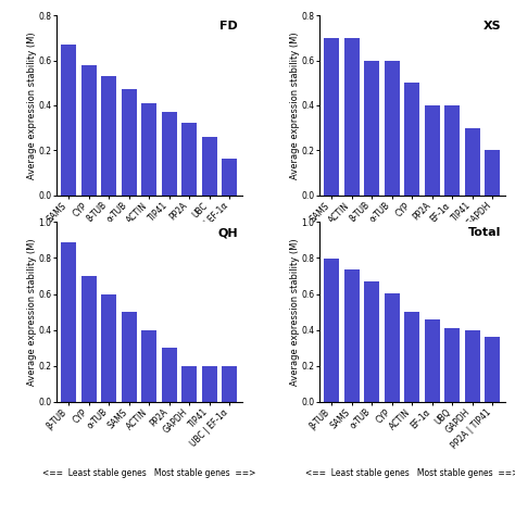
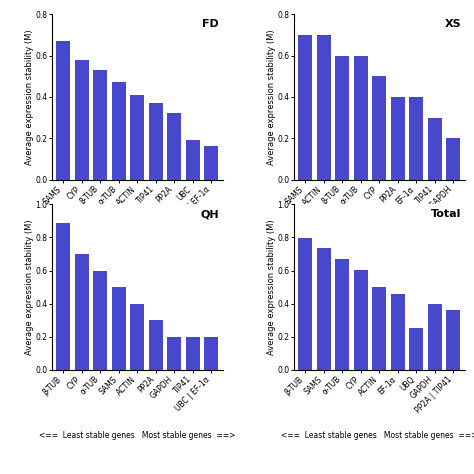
UBC: 0.26 -> 0.19
UBQ: 0.41 -> 0.25
